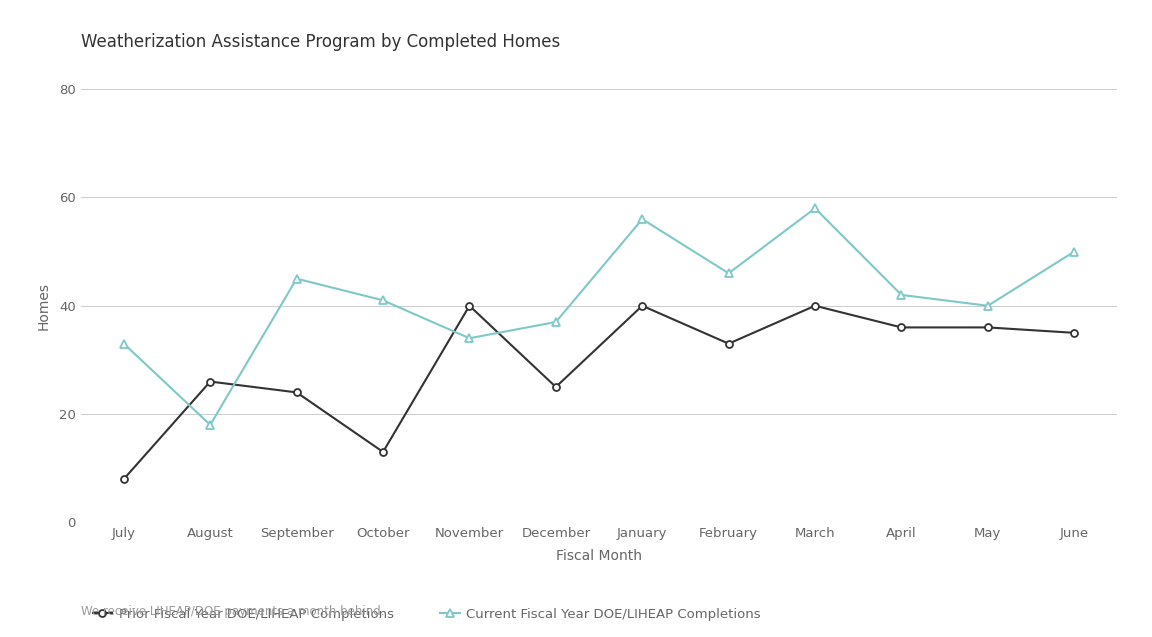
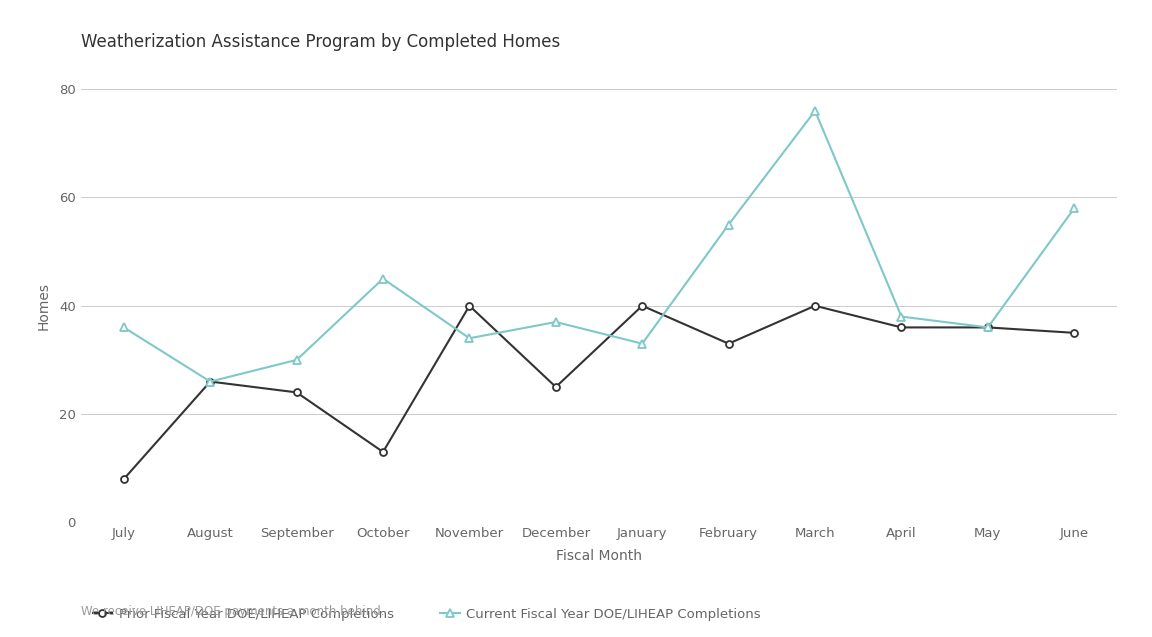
Current Fiscal Year DOE/LIHEAP Completions/July: 33 -> 36
Current Fiscal Year DOE/LIHEAP Completions/August: 18 -> 26
Current Fiscal Year DOE/LIHEAP Completions/September: 45 -> 30
Current Fiscal Year DOE/LIHEAP Completions/October: 41 -> 45
Current Fiscal Year DOE/LIHEAP Completions/January: 56 -> 33
Current Fiscal Year DOE/LIHEAP Completions/February: 46 -> 55
Current Fiscal Year DOE/LIHEAP Completions/March: 58 -> 76
Current Fiscal Year DOE/LIHEAP Completions/April: 42 -> 38
Current Fiscal Year DOE/LIHEAP Completions/May: 40 -> 36
Current Fiscal Year DOE/LIHEAP Completions/June: 50 -> 58
